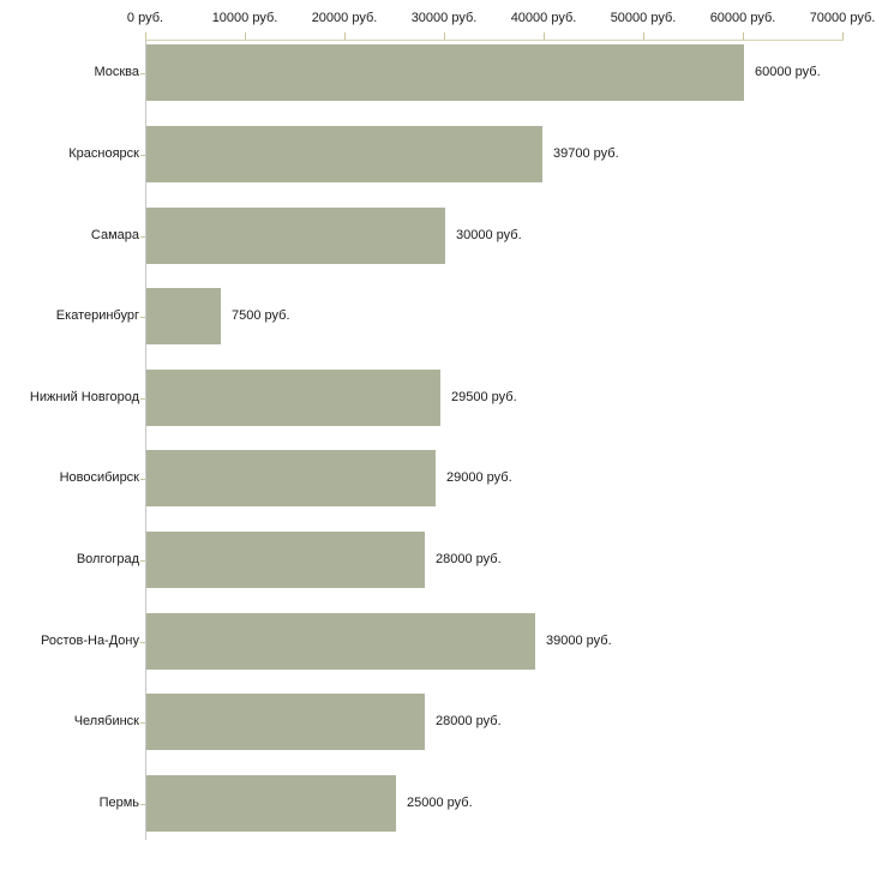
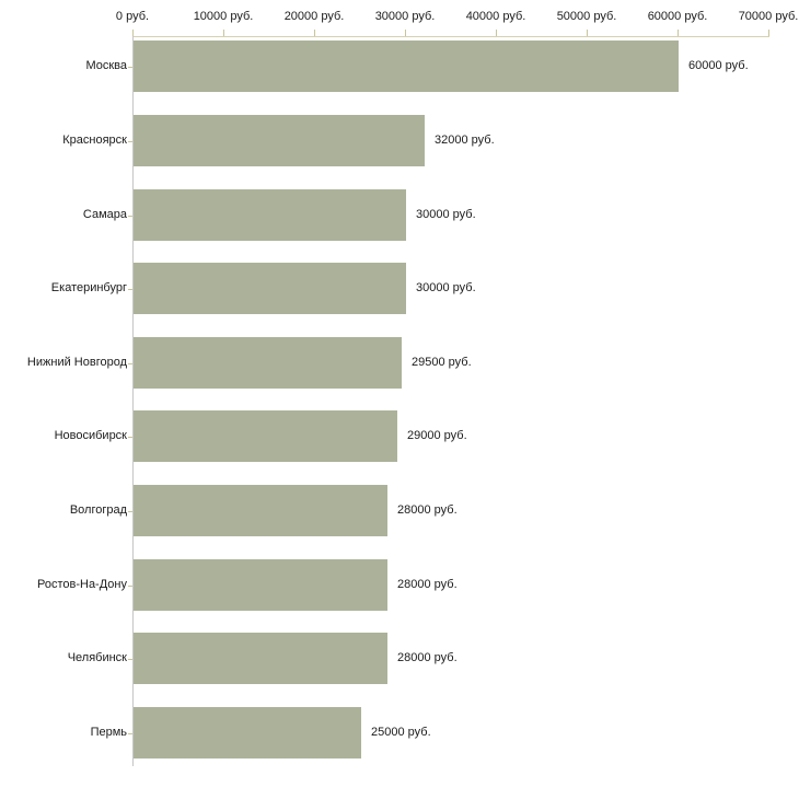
Красноярск: 39700 -> 32000
Екатеринбург: 7500 -> 30000
Ростов-На-Дону: 39000 -> 28000
